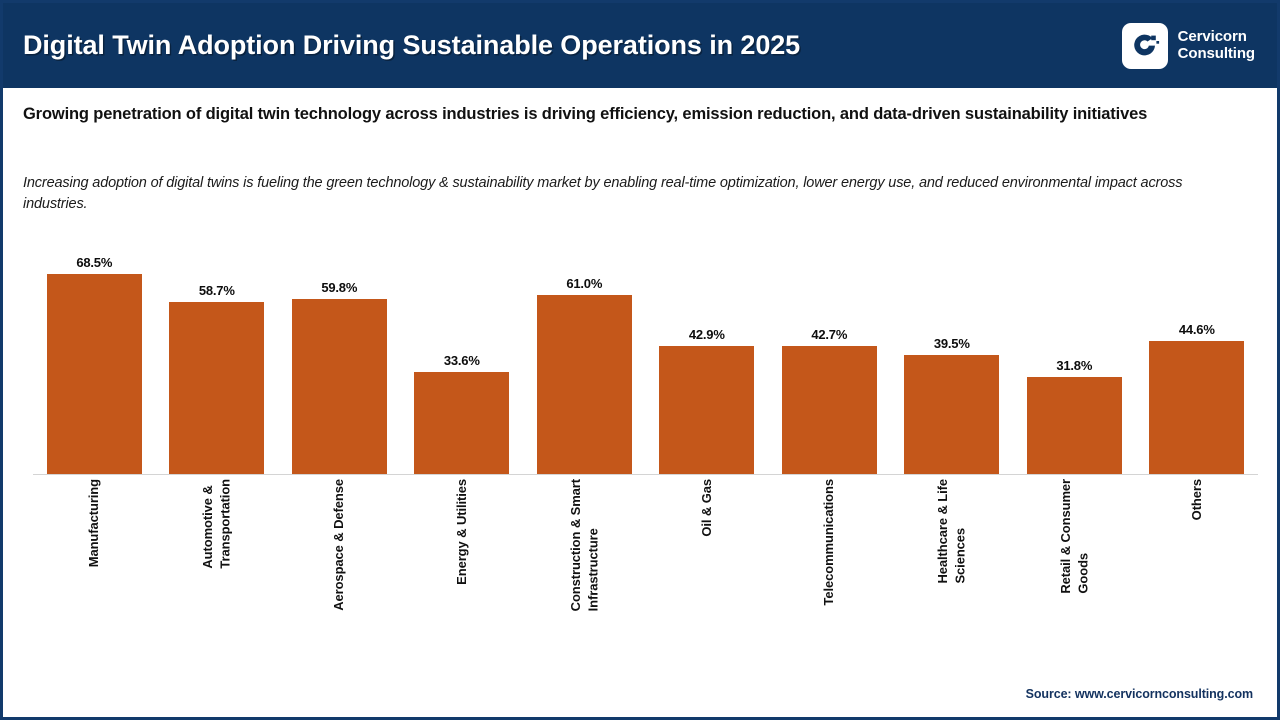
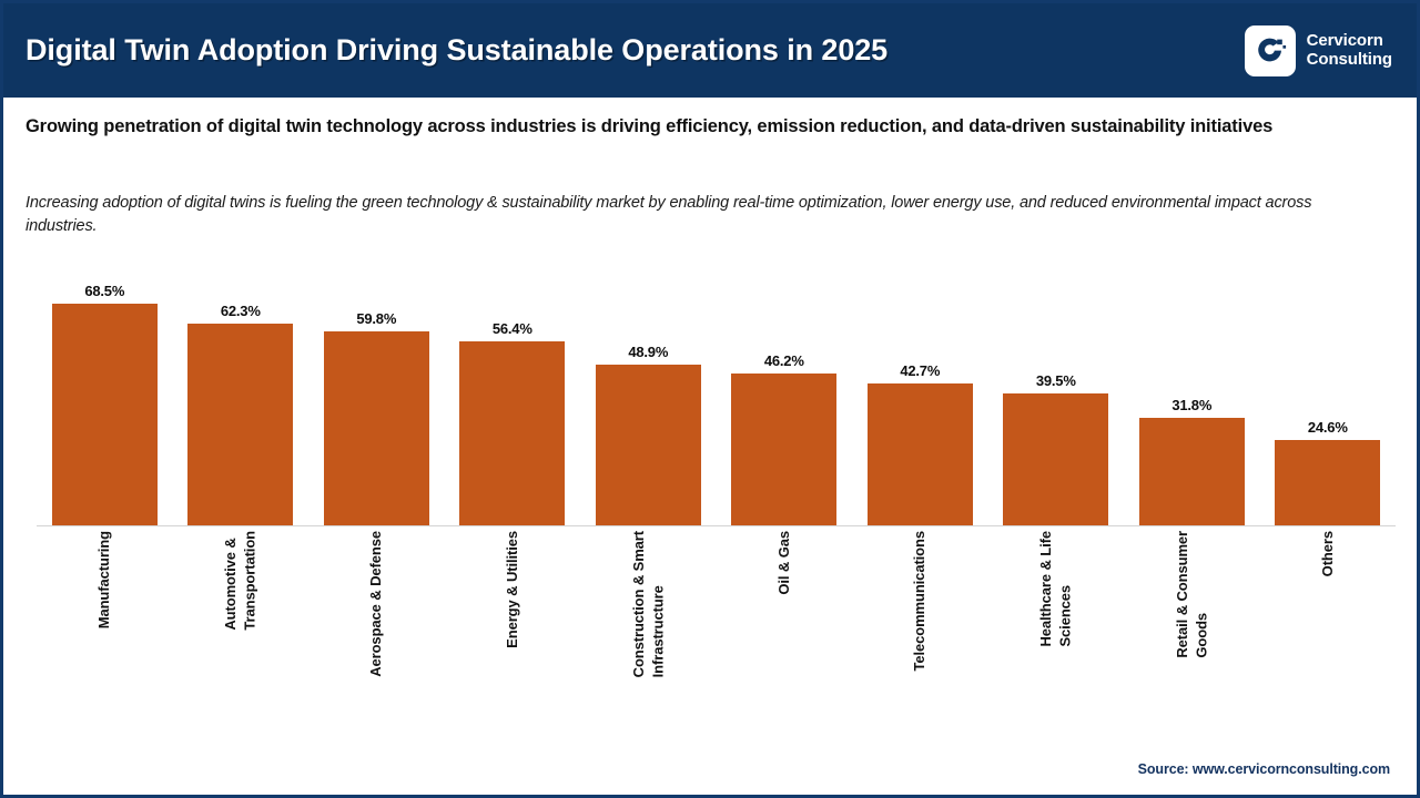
Automotive & Transportation: 58.7% -> 62.3%
Energy & Utilities: 33.6% -> 56.4%
Construction & Smart Infrastructure: 61.0% -> 48.9%
Oil & Gas: 42.9% -> 46.2%
Others: 44.6% -> 24.6%
